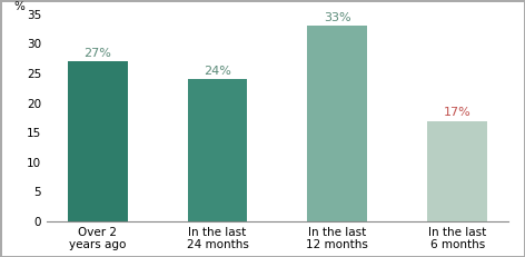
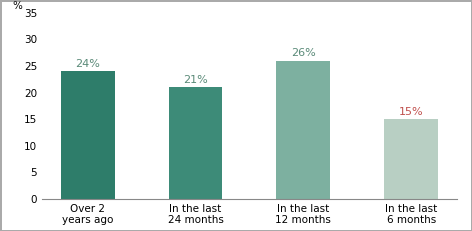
Over 2 years ago: 27% -> 24%
In the last 24 months: 24% -> 21%
In the last 12 months: 33% -> 26%
In the last 6 months: 17% -> 15%
